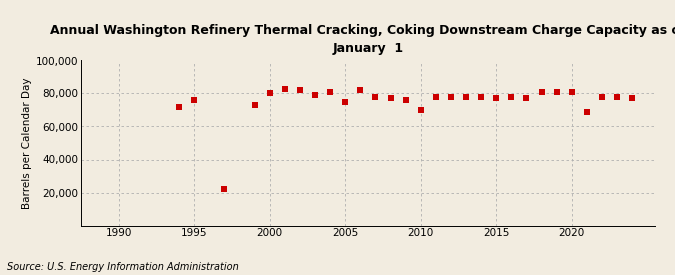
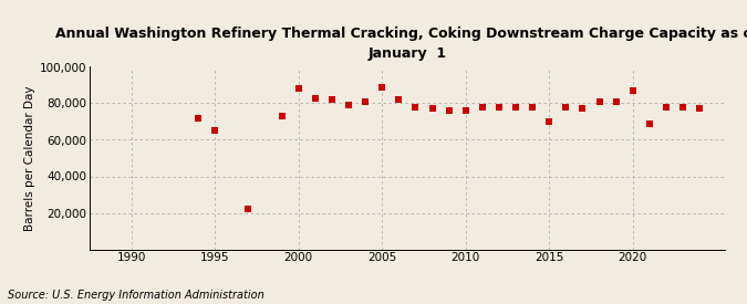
1995: 76,000 -> 65,000
2000: 80,000 -> 88,000
2005: 75,000 -> 89,000
2010: 70,000 -> 76,000
2015: 77,000 -> 70,000
2020: 81,000 -> 87,000
